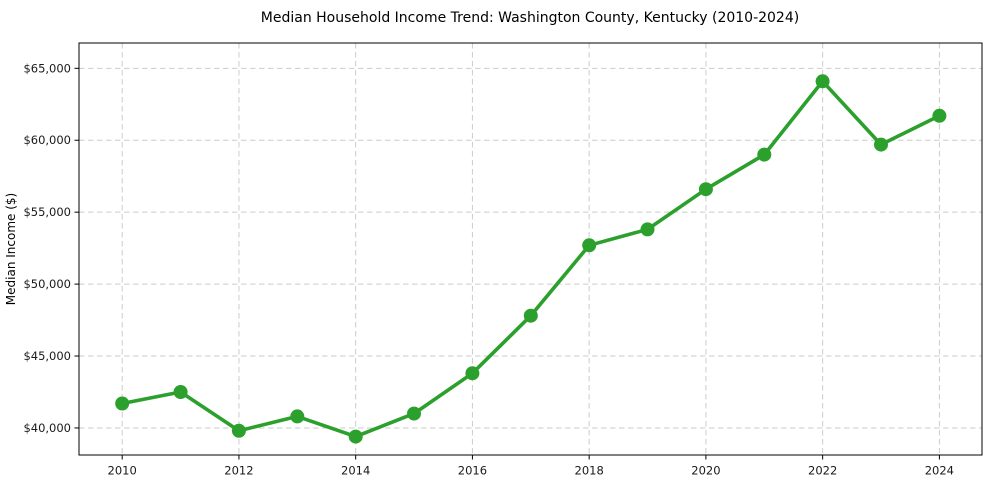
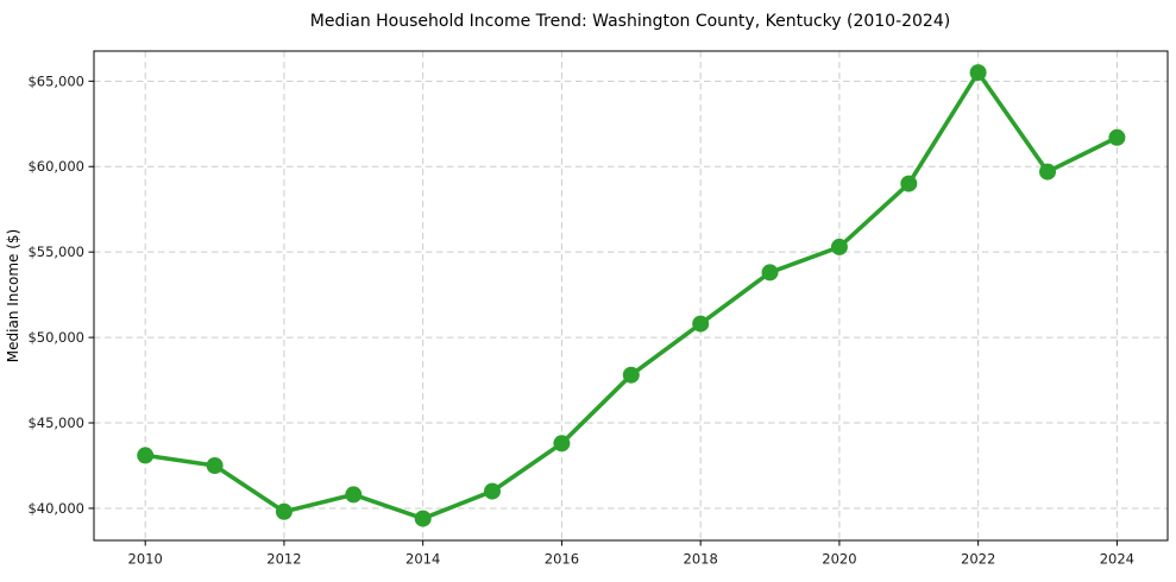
2010: $41700 -> $43100
2018: $52700 -> $50800
2020: $56600 -> $55300
2022: $64100 -> $65500
